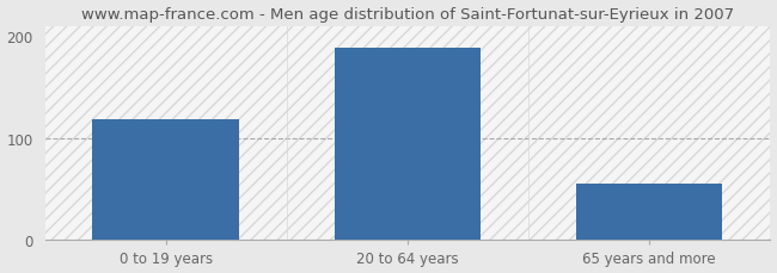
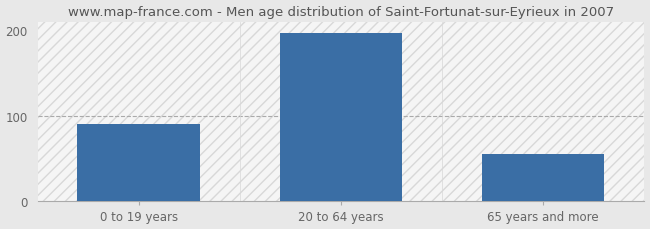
0 to 19 years: 118 -> 90
20 to 64 years: 188 -> 197
